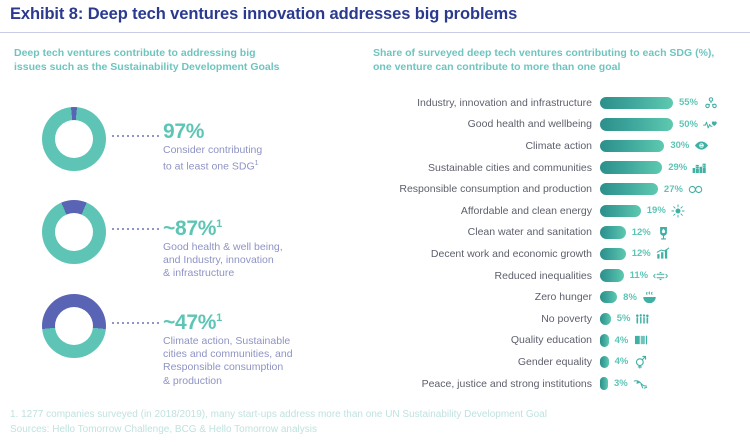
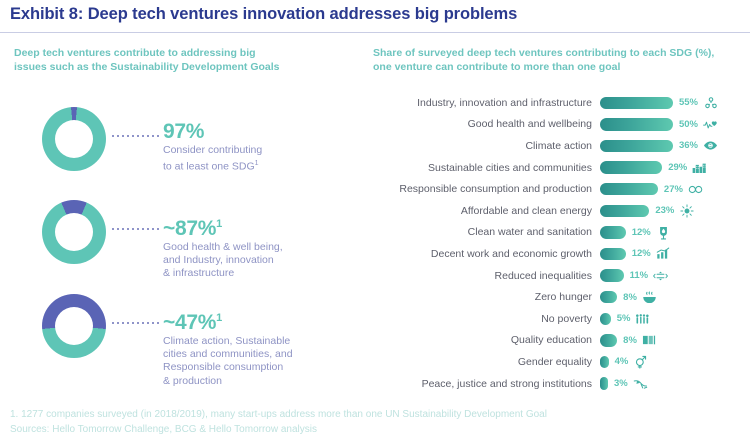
Climate action: 30% -> 36%
Affordable and clean energy: 19% -> 23%
Quality education: 4% -> 8%
